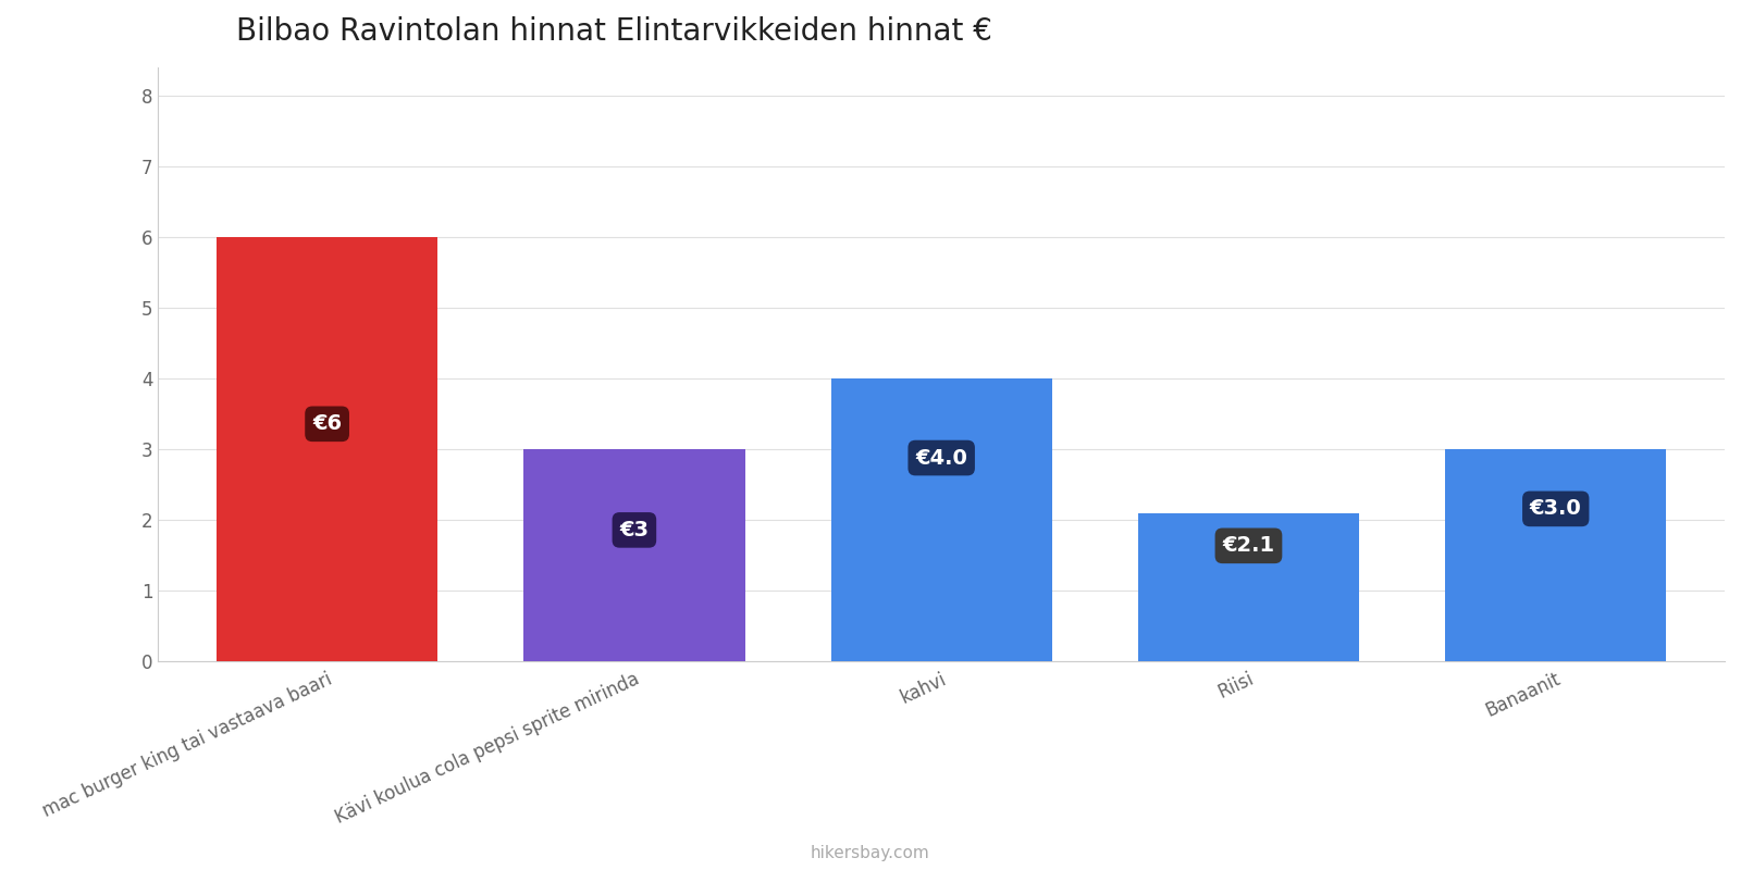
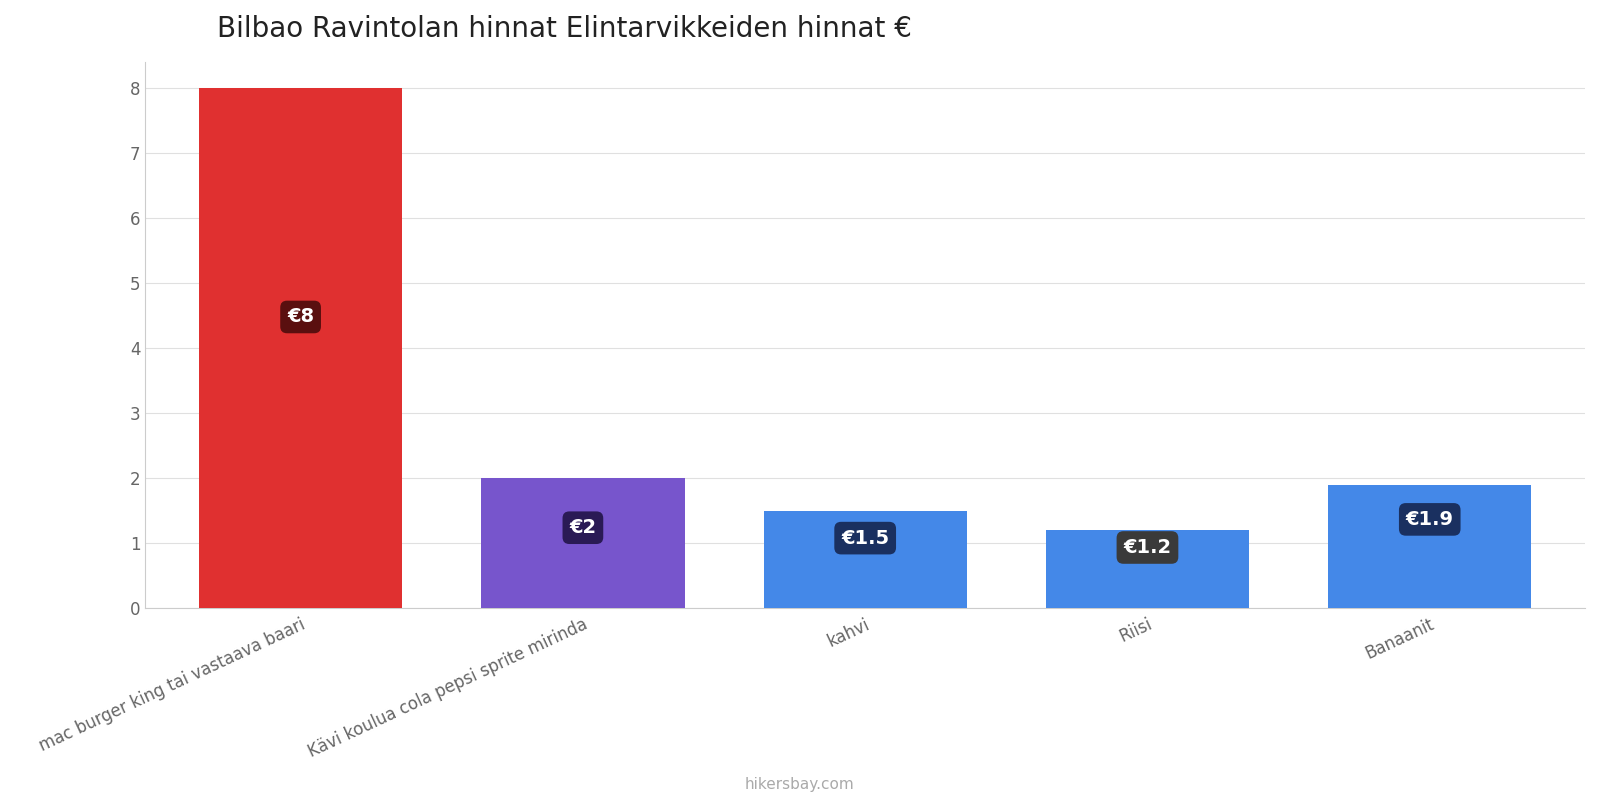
mac burger king tai vastaava baari: €6 -> €8
Kävi koulua cola pepsi sprite mirinda: €3 -> €2
kahvi: €4.0 -> €1.5
Riisi: €2.1 -> €1.2
Banaanit: €3.0 -> €1.9
